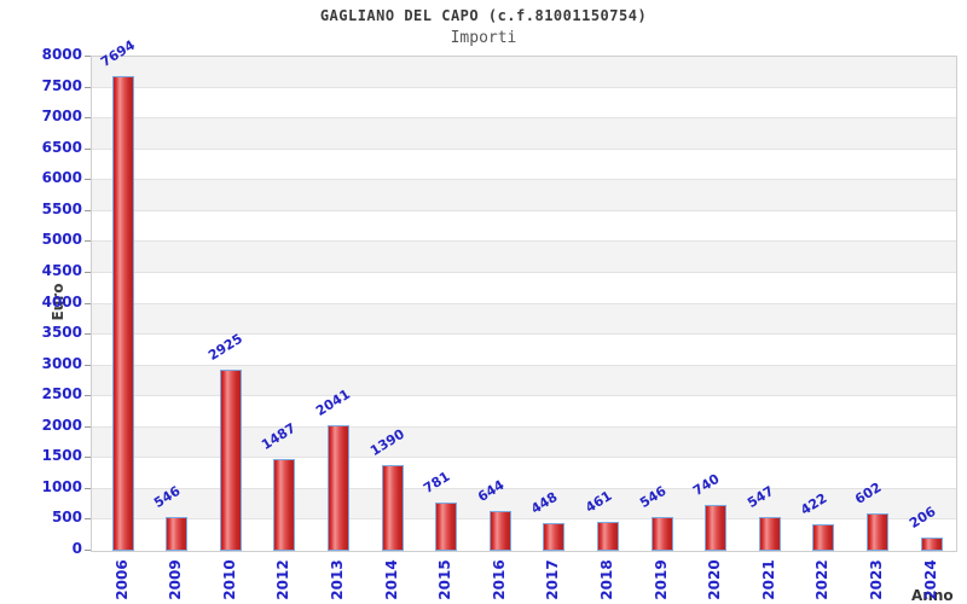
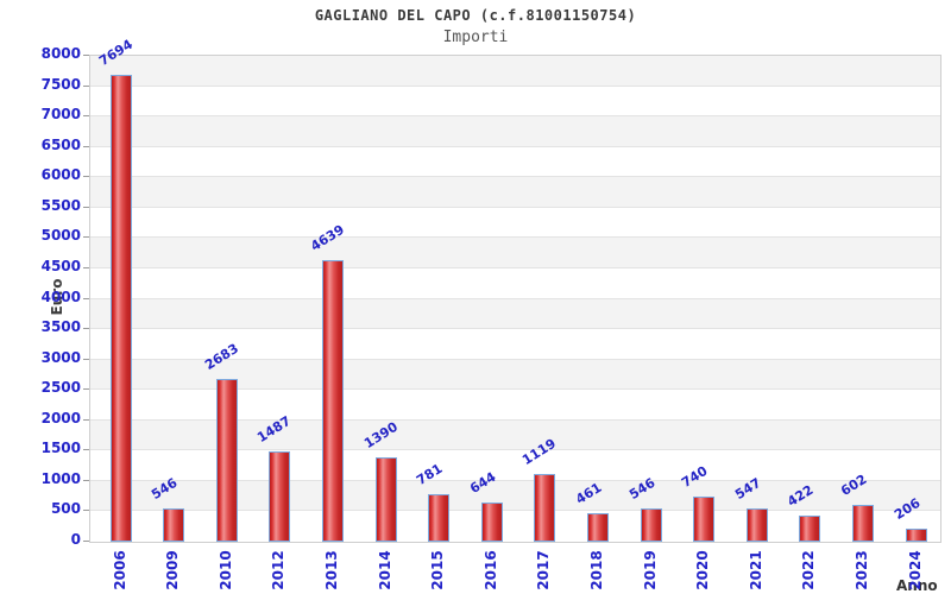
2010: 2925 -> 2683
2013: 2041 -> 4639
2017: 448 -> 1119
